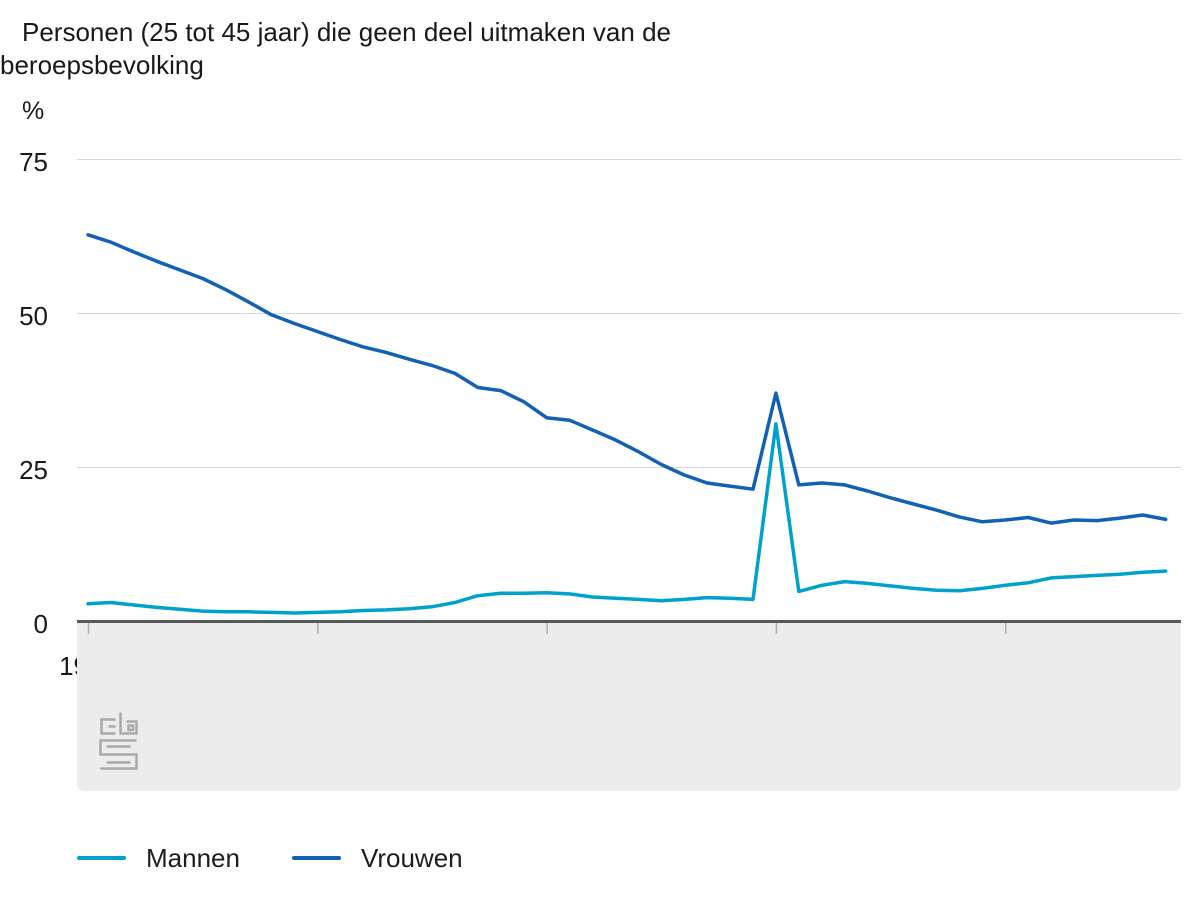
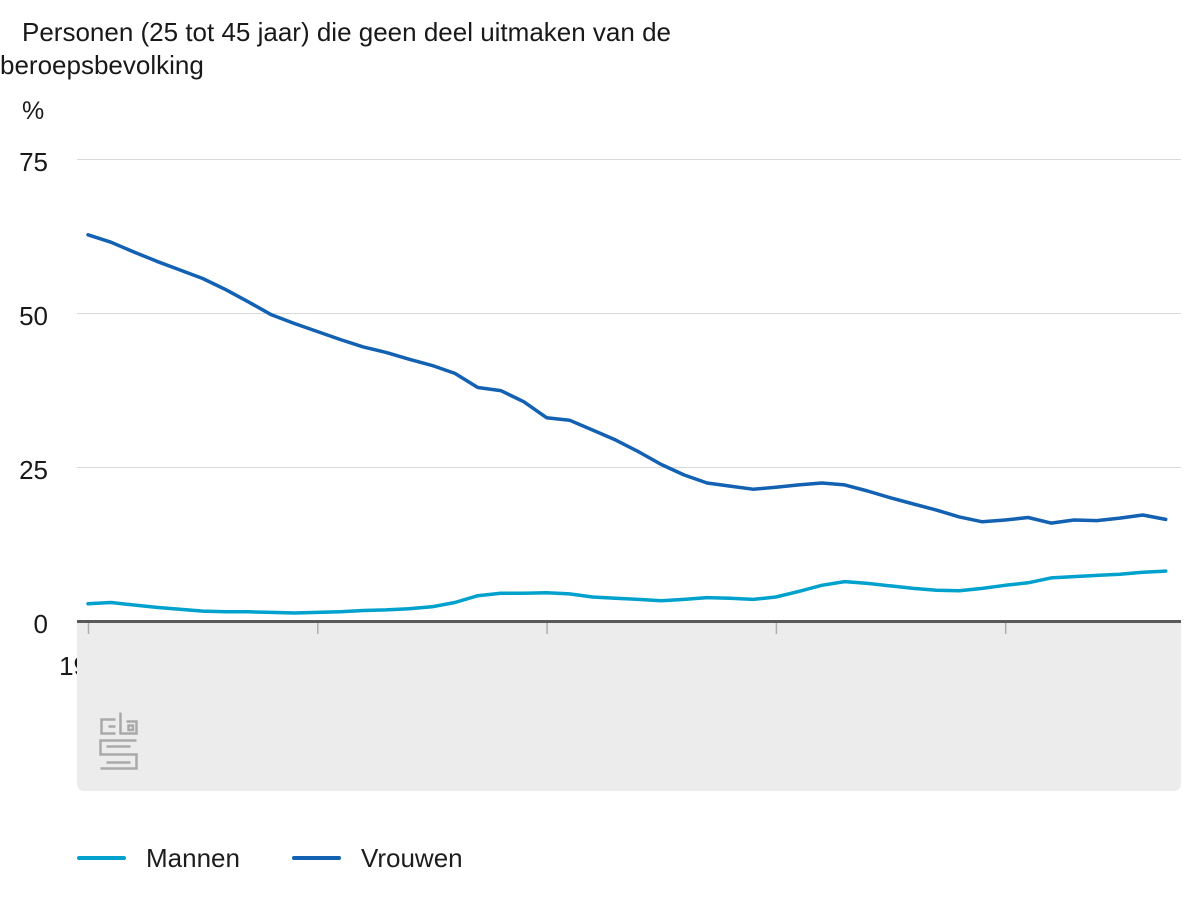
Mannen/2000: 32 -> 4
Vrouwen/2000: 37 -> 22
